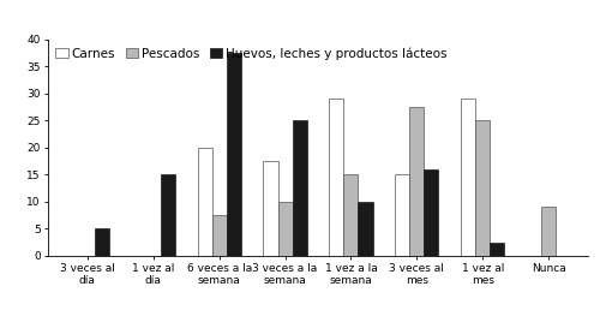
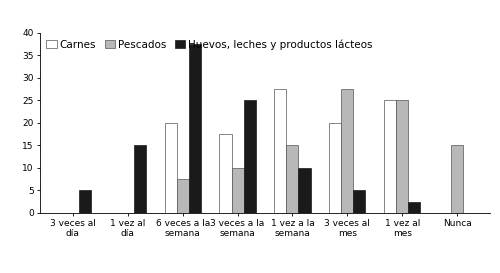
Carnes/1 vez a la semana: 29.0 -> 27.5
Carnes/3 veces al mes: 15.0 -> 20.0
Huevos, leches y productos lácteos/3 veces al mes: 16.0 -> 5.0
Carnes/1 vez al mes: 29.0 -> 25.0
Pescados/Nunca: 9.0 -> 15.0
